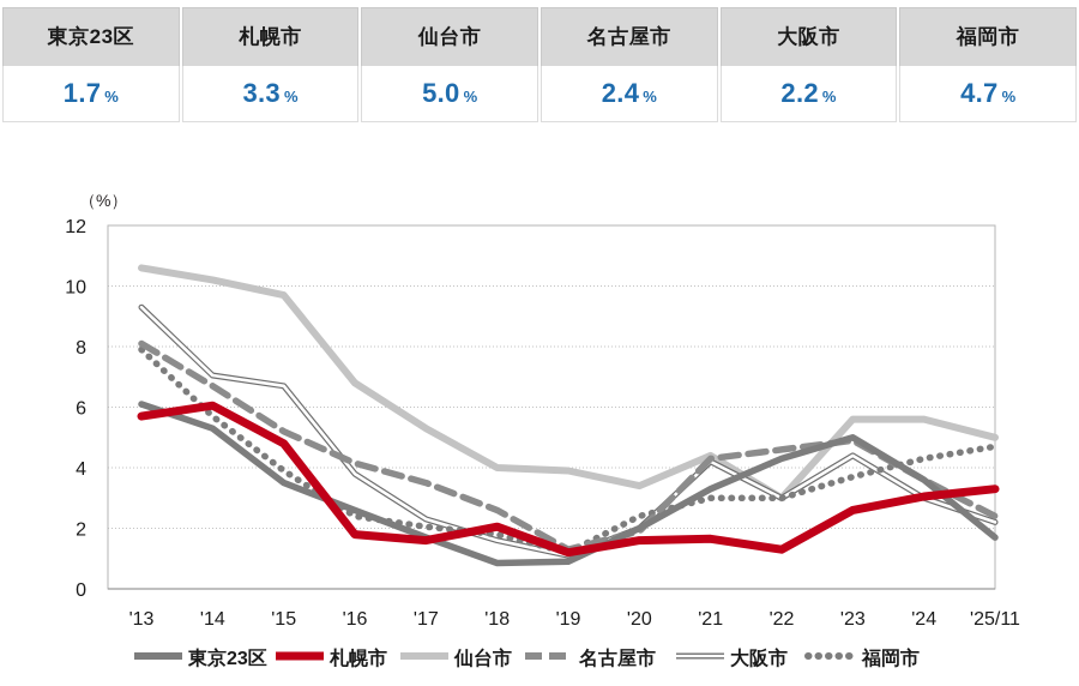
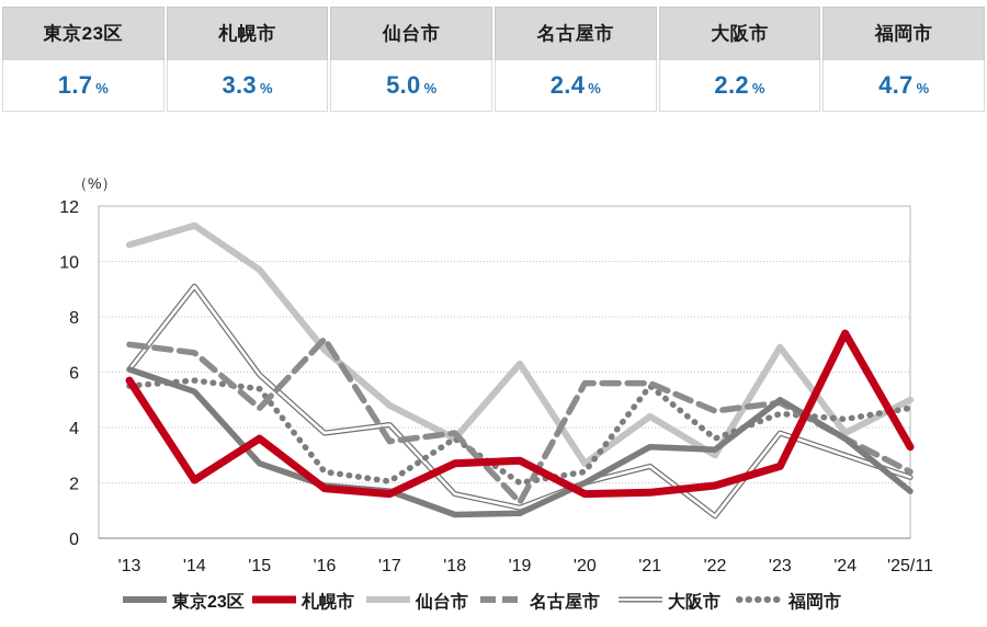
名古屋市/'13: 8.1 -> 7.0
大阪市/'13: 9.3 -> 6.1
福岡市/'13: 7.9 -> 5.5
札幌市/'14: 6.0 -> 2.1
仙台市/'14: 10.2 -> 11.3
大阪市/'14: 7.0 -> 9.1
東京23区/'15: 3.5 -> 2.7
札幌市/'15: 4.8 -> 3.6
名古屋市/'15: 5.2 -> 4.7
大阪市/'15: 6.7 -> 5.9
福岡市/'15: 3.9 -> 5.4
東京23区/'16: 2.6 -> 1.9
名古屋市/'16: 4.2 -> 7.2
仙台市/'17: 5.3 -> 4.8
大阪市/'17: 2.3 -> 4.1
札幌市/'18: 2.0 -> 2.7
仙台市/'18: 4.0 -> 3.6
名古屋市/'18: 2.6 -> 3.8
福岡市/'18: 1.8 -> 3.6
札幌市/'19: 1.2 -> 2.8
仙台市/'19: 3.9 -> 6.3
福岡市/'19: 1.2 -> 2.0
仙台市/'20: 3.4 -> 2.7
名古屋市/'20: 1.9 -> 5.6
名古屋市/'21: 4.3 -> 5.6
大阪市/'21: 4.2 -> 2.6
福岡市/'21: 3.0 -> 5.5
東京23区/'22: 4.3 -> 3.2
札幌市/'22: 1.3 -> 1.9
大阪市/'22: 3.0 -> 0.8
福岡市/'22: 3.0 -> 3.6
仙台市/'23: 5.6 -> 6.9
大阪市/'23: 4.4 -> 3.8
福岡市/'23: 3.7 -> 4.5
札幌市/'24: 3.0 -> 7.4
仙台市/'24: 5.6 -> 3.8
